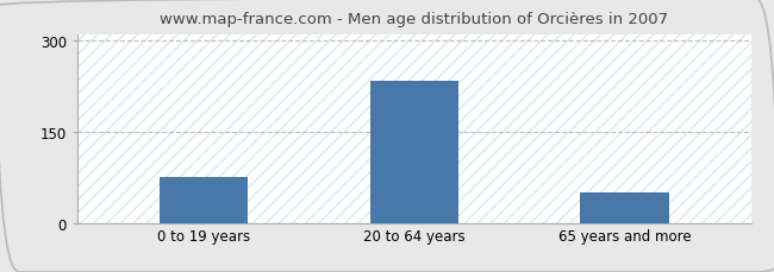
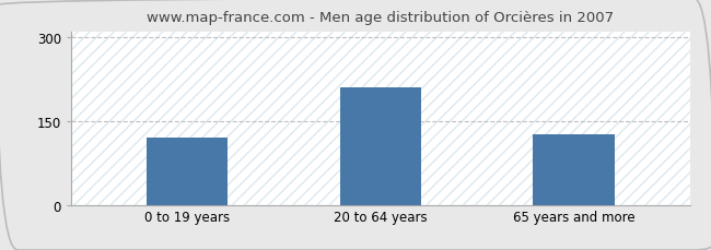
0 to 19 years: 75 -> 120
20 to 64 years: 233 -> 210
65 years and more: 50 -> 126
